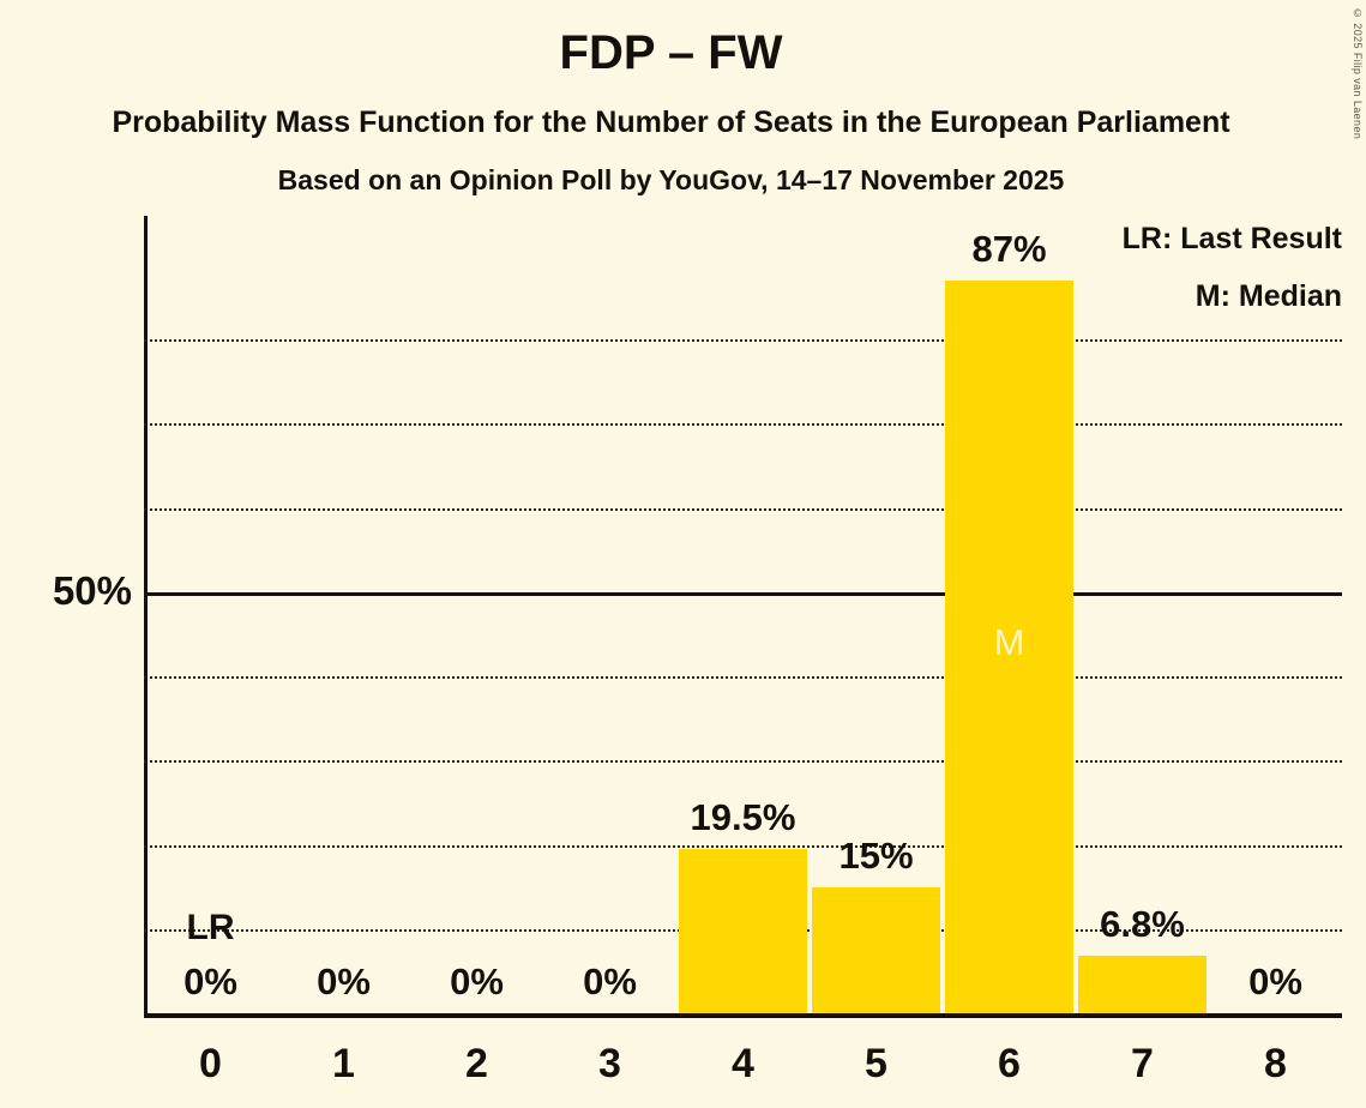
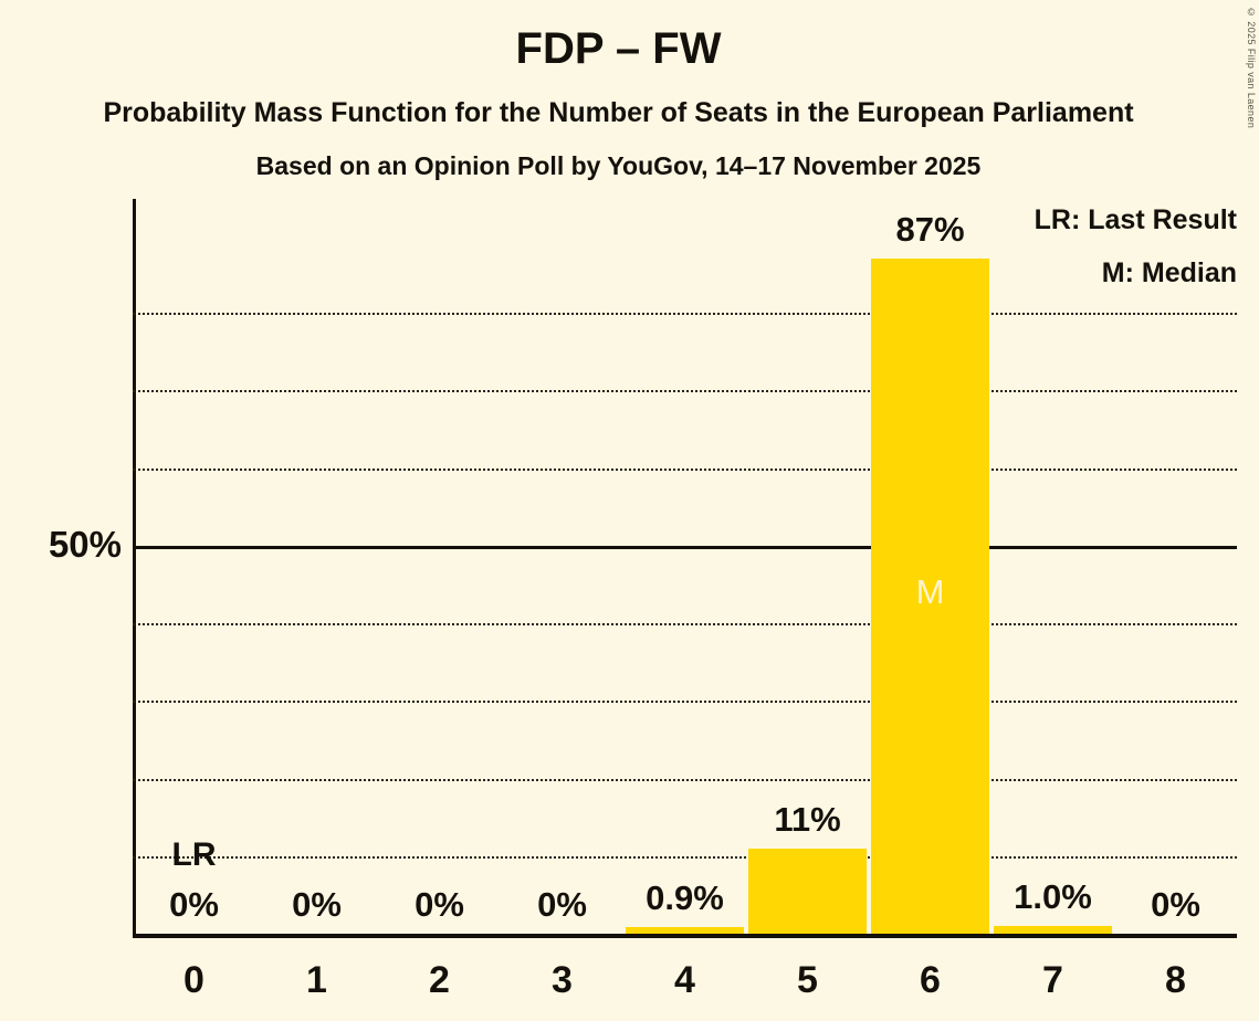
4: 19.5% -> 0.9%
5: 15% -> 11%
7: 6.8% -> 1.0%
